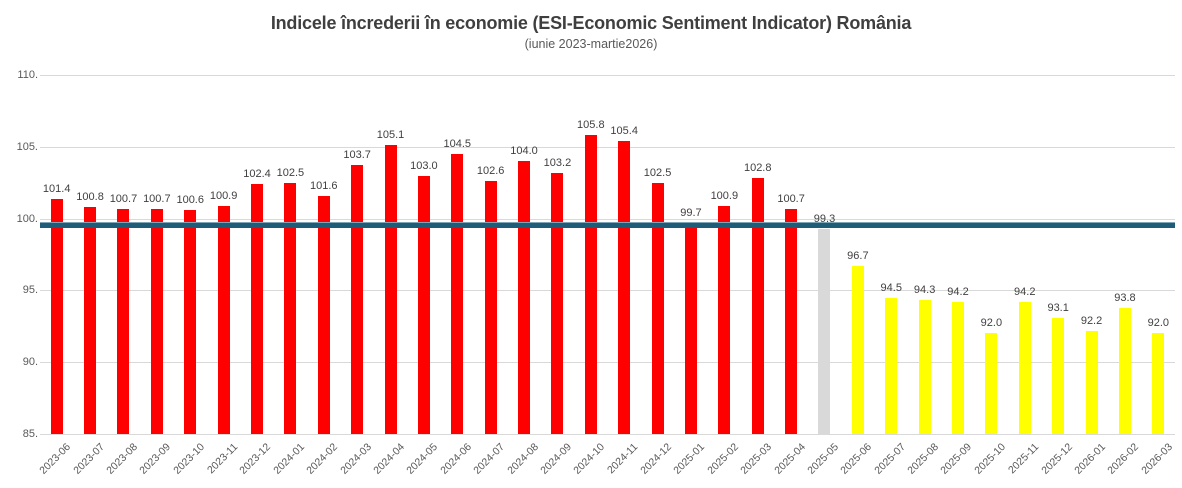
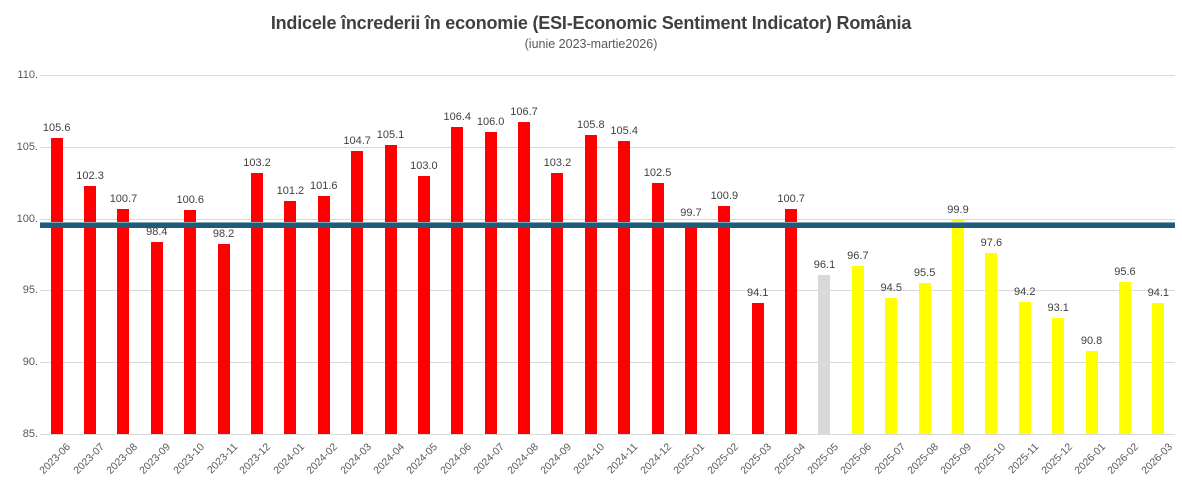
2023-06: 101.4 -> 105.6
2023-07: 100.8 -> 102.3
2023-09: 100.7 -> 98.4
2023-11: 100.9 -> 98.2
2023-12: 102.4 -> 103.2
2024-01: 102.5 -> 101.2
2024-03: 103.7 -> 104.7
2024-06: 104.5 -> 106.4
2024-07: 102.6 -> 106.0
2024-08: 104.0 -> 106.7
2025-03: 102.8 -> 94.1
2025-05: 99.3 -> 96.1
2025-08: 94.3 -> 95.5
2025-09: 94.2 -> 99.9
2025-10: 92.0 -> 97.6
2026-01: 92.2 -> 90.8
2026-02: 93.8 -> 95.6
2026-03: 92.0 -> 94.1
